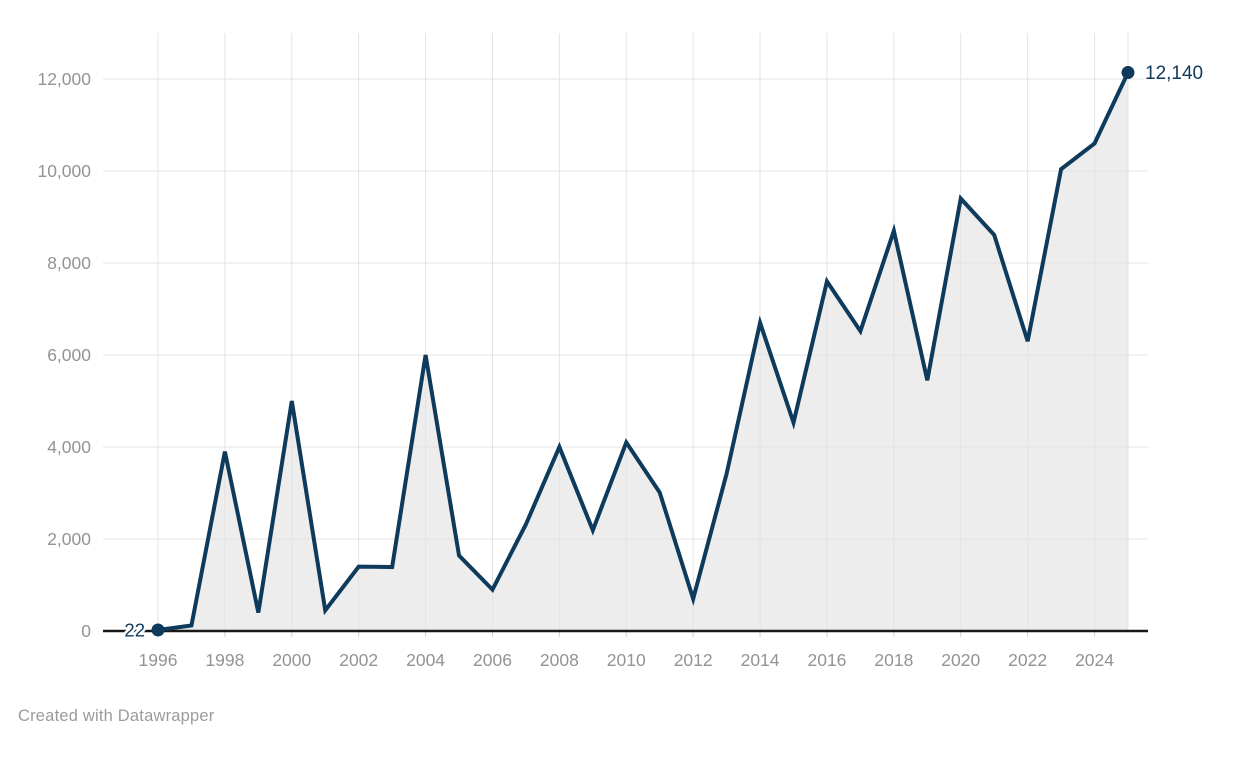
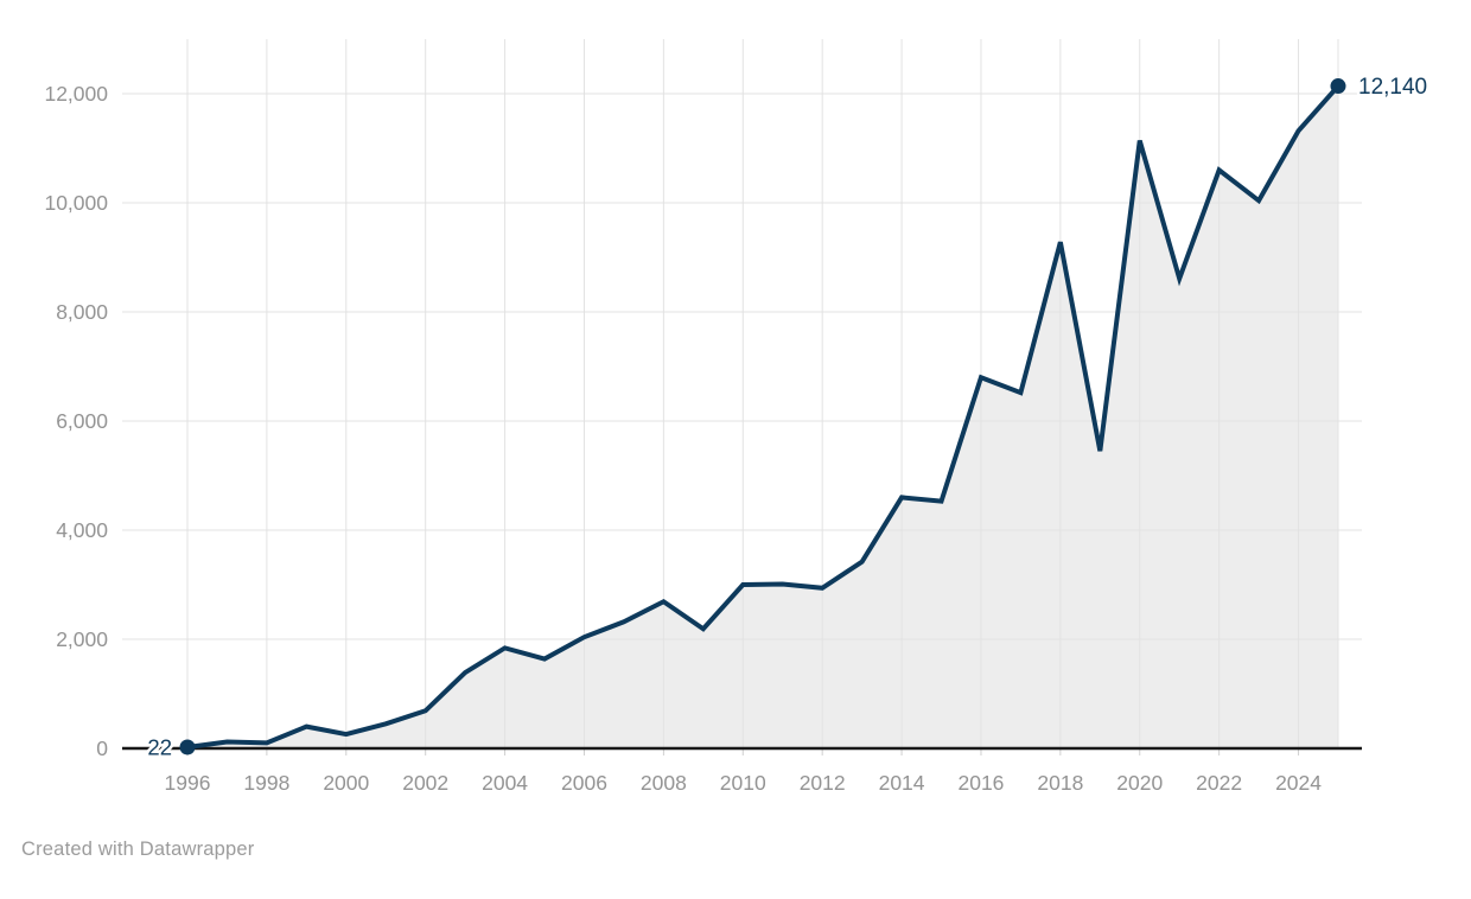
1998: 3900 -> 100
2000: 5000 -> 300
2002: 1400 -> 700
2004: 6000 -> 1800
2006: 900 -> 2000
2008: 4000 -> 2700
2010: 4100 -> 3000
2012: 700 -> 2900
2014: 6700 -> 4600
2016: 7600 -> 6800
2018: 8700 -> 9300
2020: 9400 -> 11100
2022: 6300 -> 10600
2024: 10600 -> 11300
